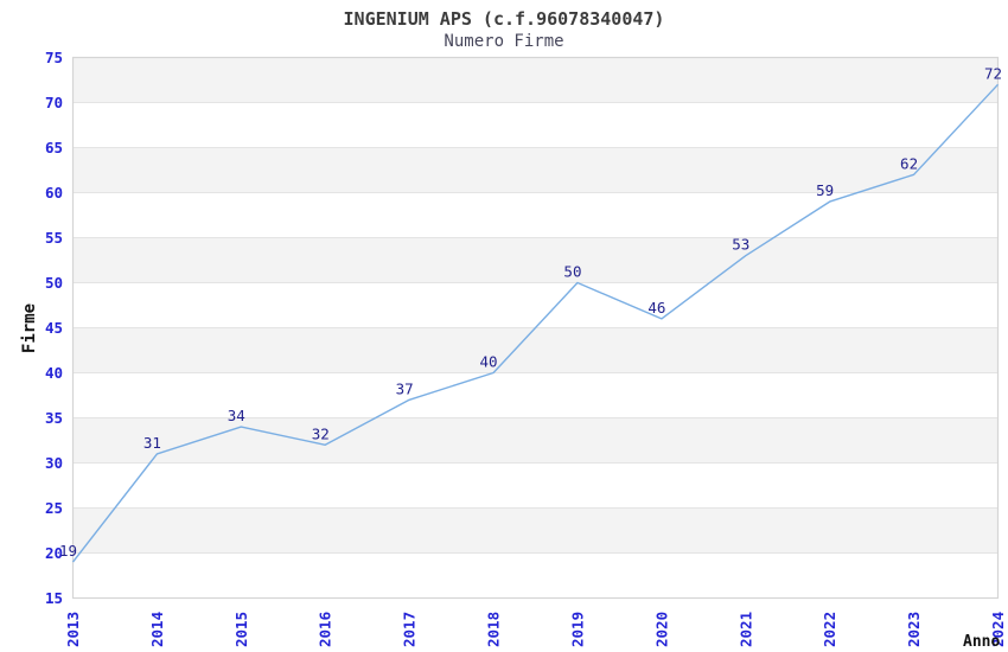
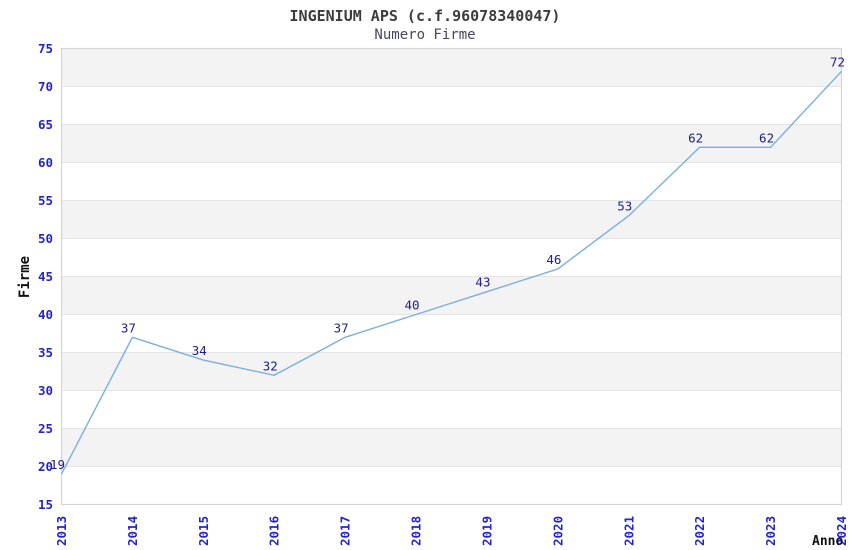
2014: 31 -> 37
2019: 50 -> 43
2022: 59 -> 62
